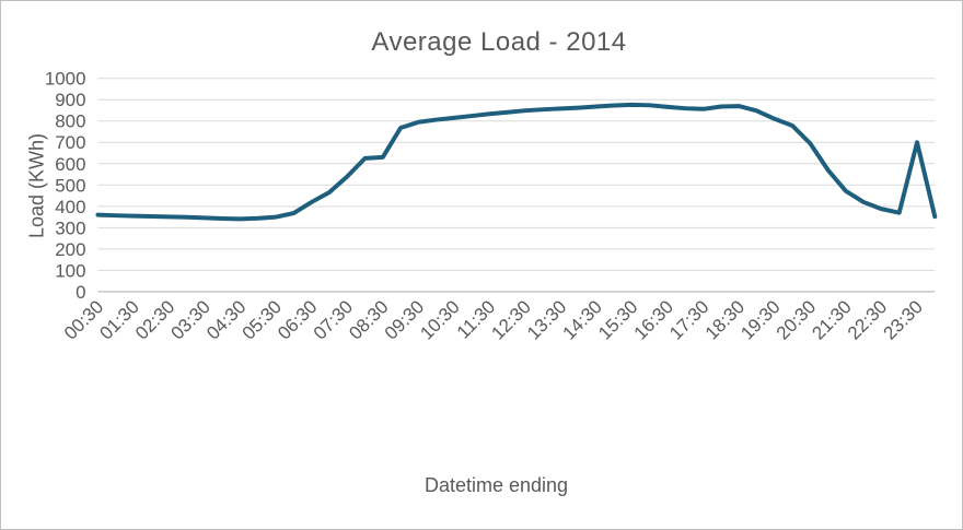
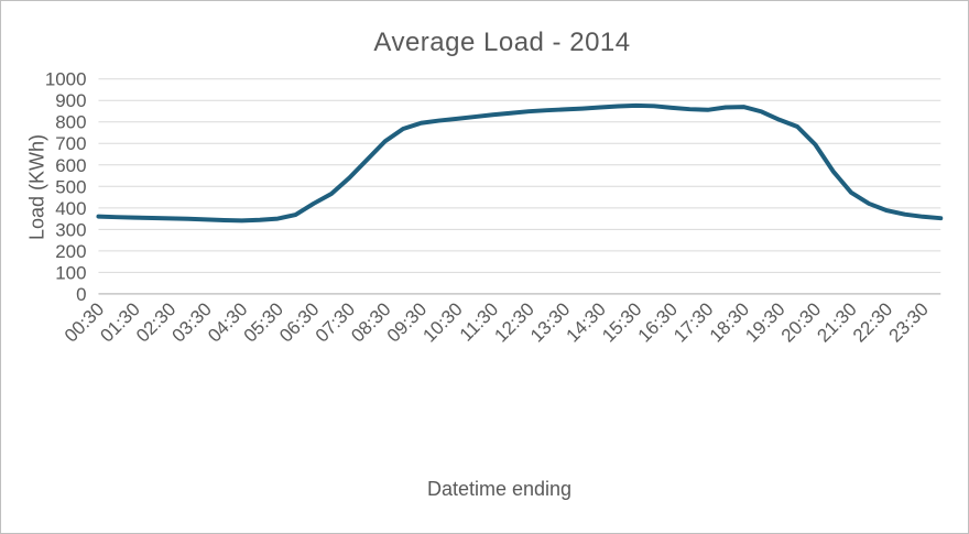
08:30: 630 -> 710
23:30: 700 -> 360
